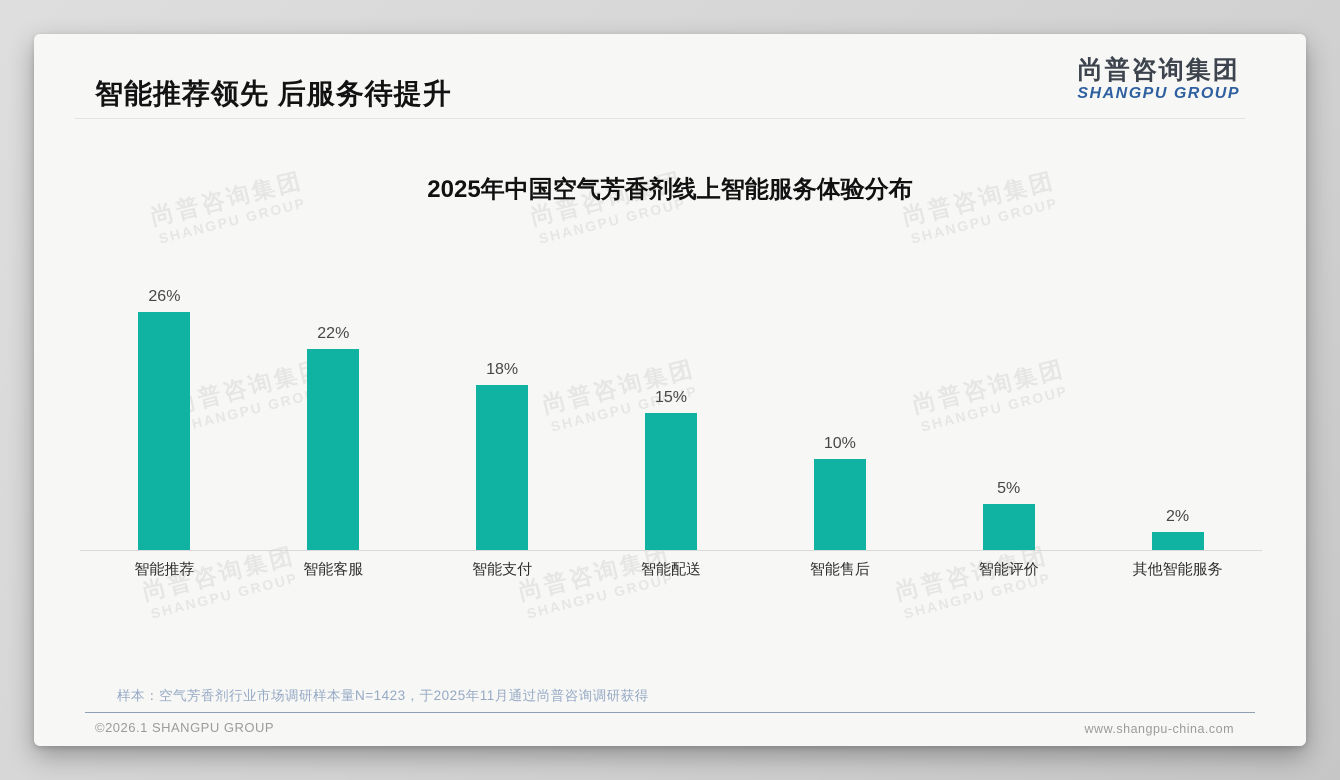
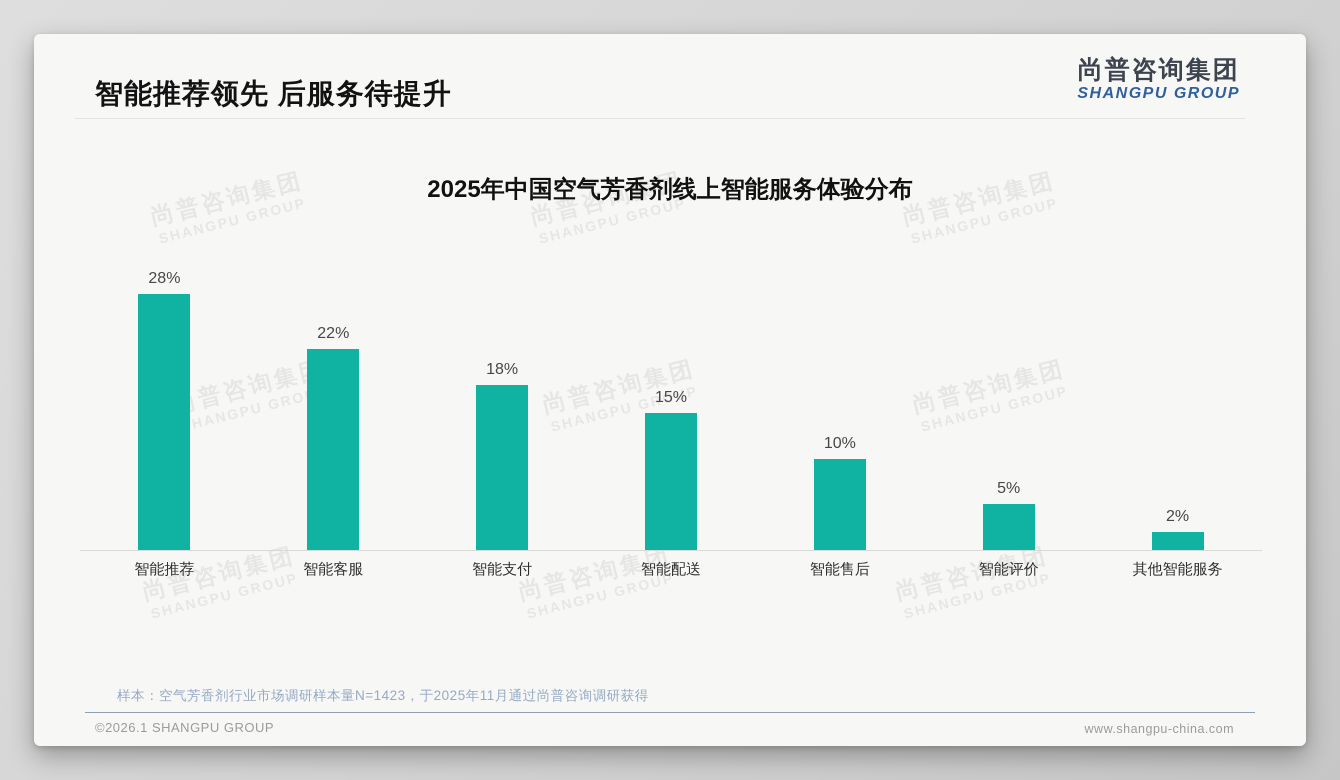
智能推荐: 26% -> 28%
